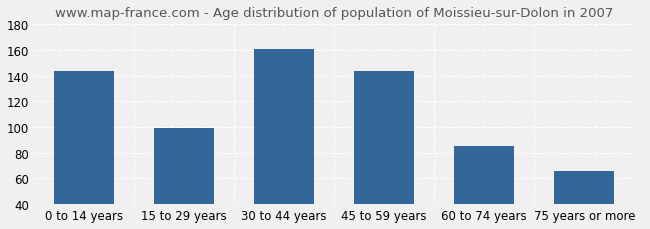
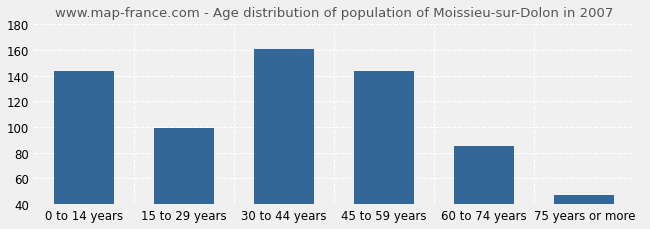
75 years or more: 66 -> 47
